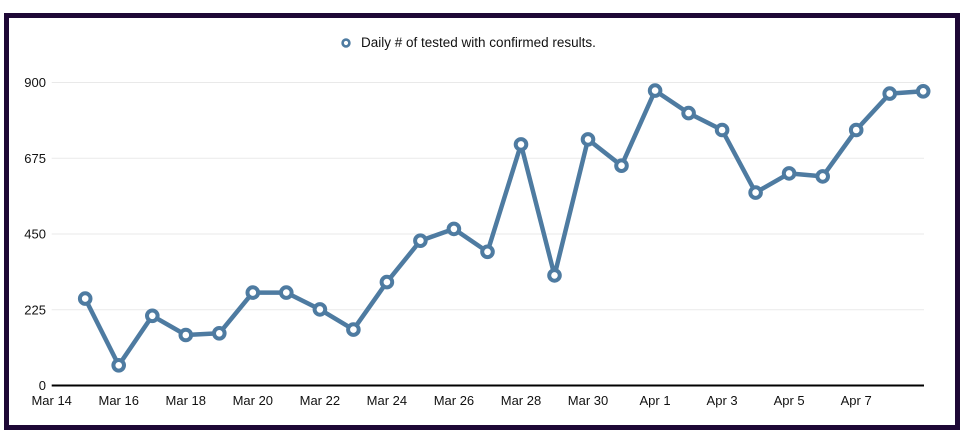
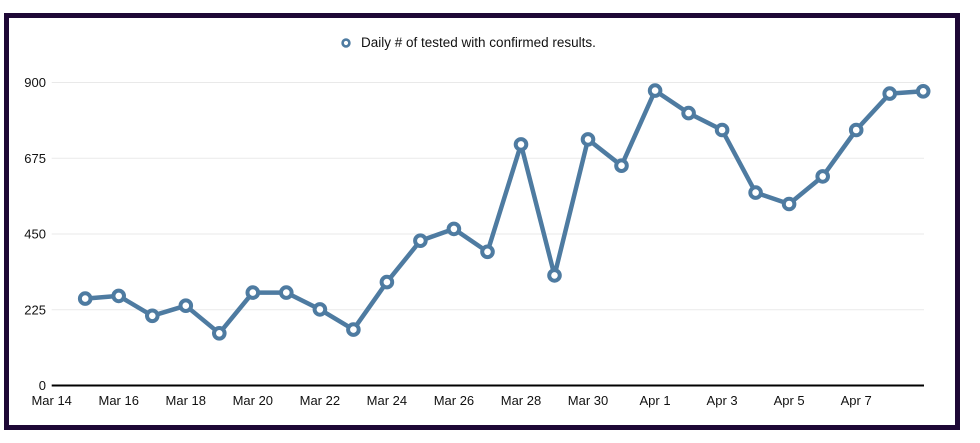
Mar 16: 60 -> 270
Mar 18: 150 -> 240
Apr 5: 630 -> 540
